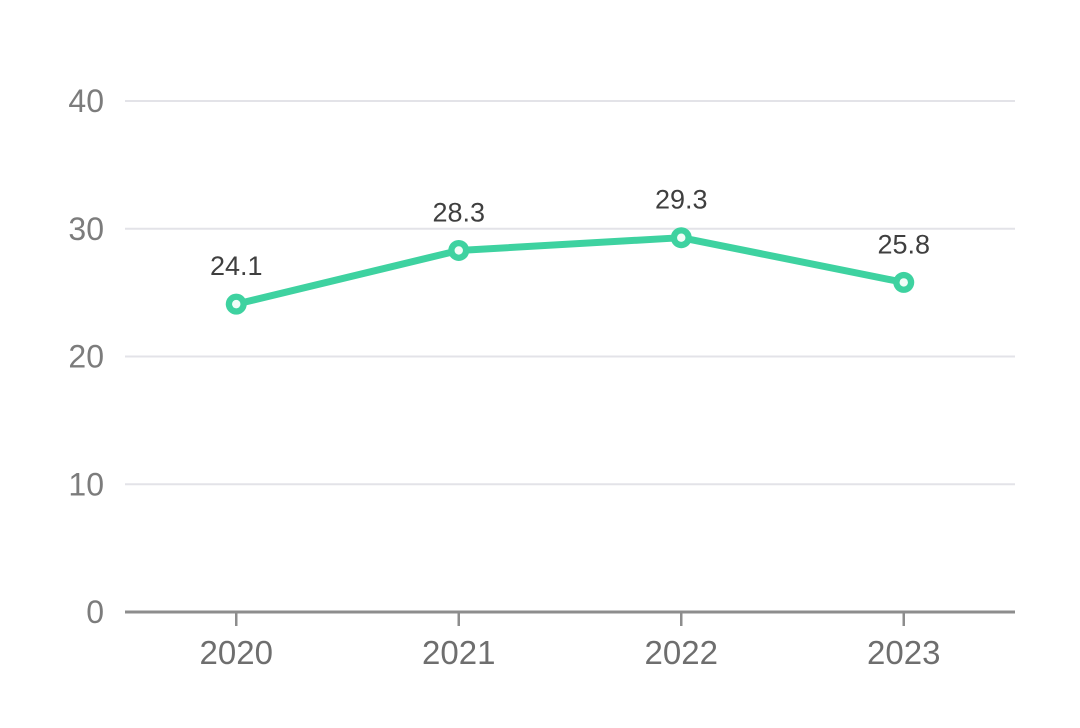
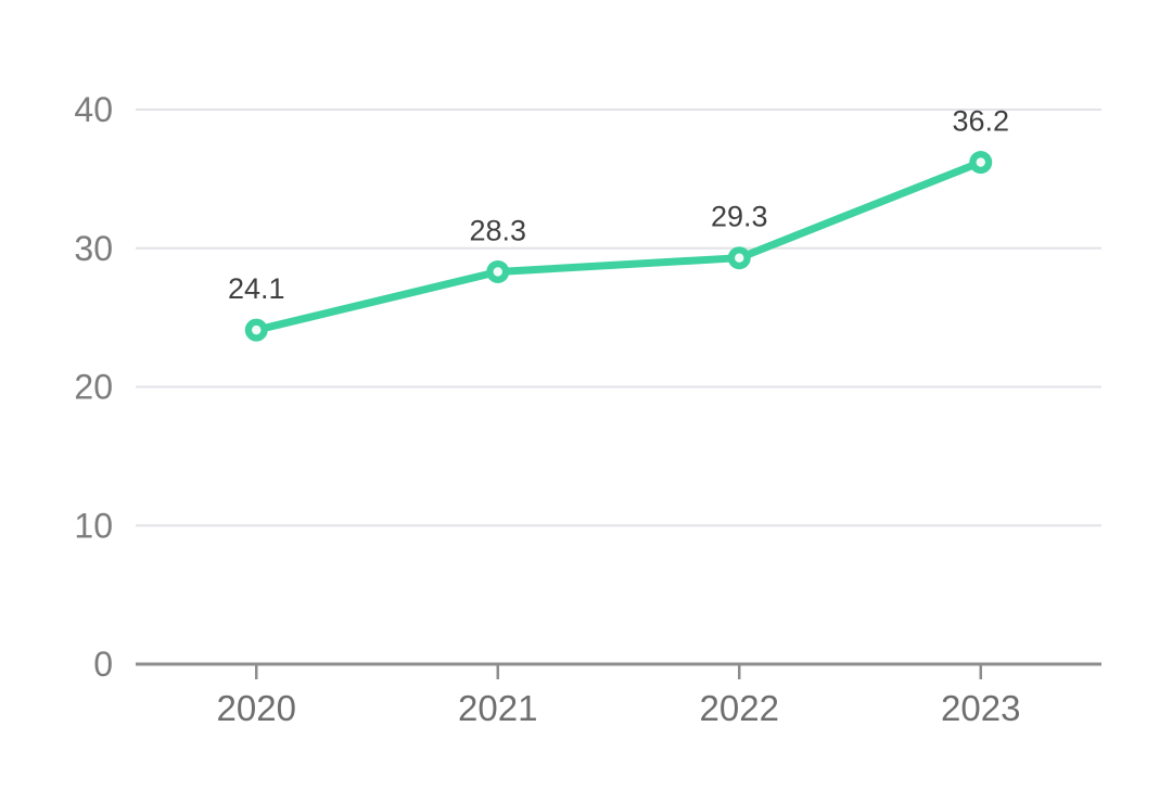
2023: 25.8 -> 36.2
